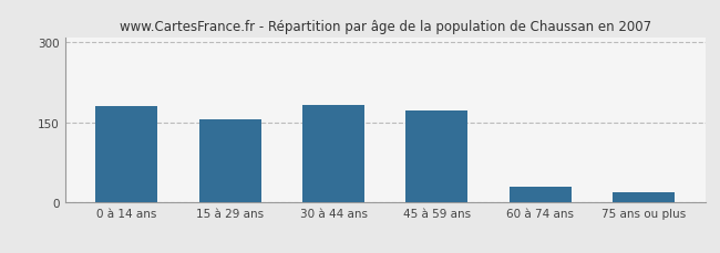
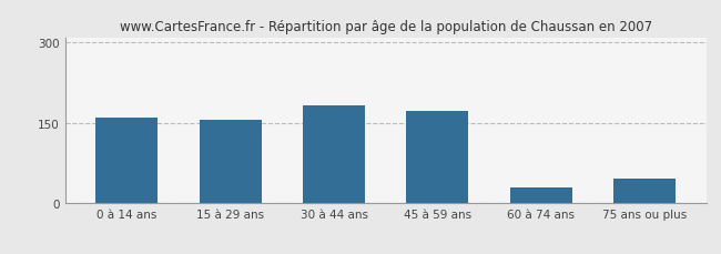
0 à 14 ans: 180 -> 160
75 ans ou plus: 18 -> 45
